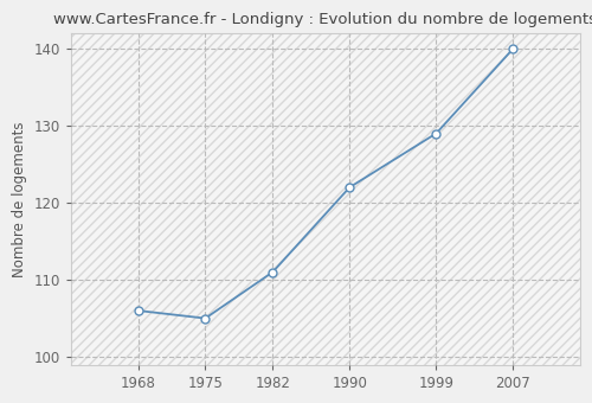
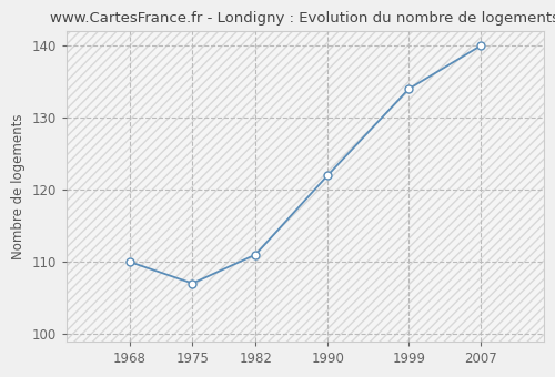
1968: 106 -> 110
1975: 105 -> 107
1999: 129 -> 134
